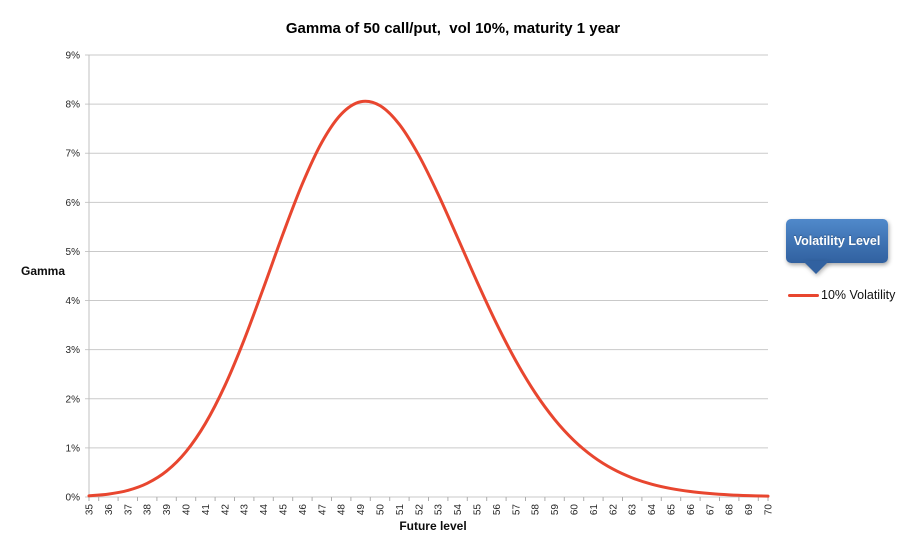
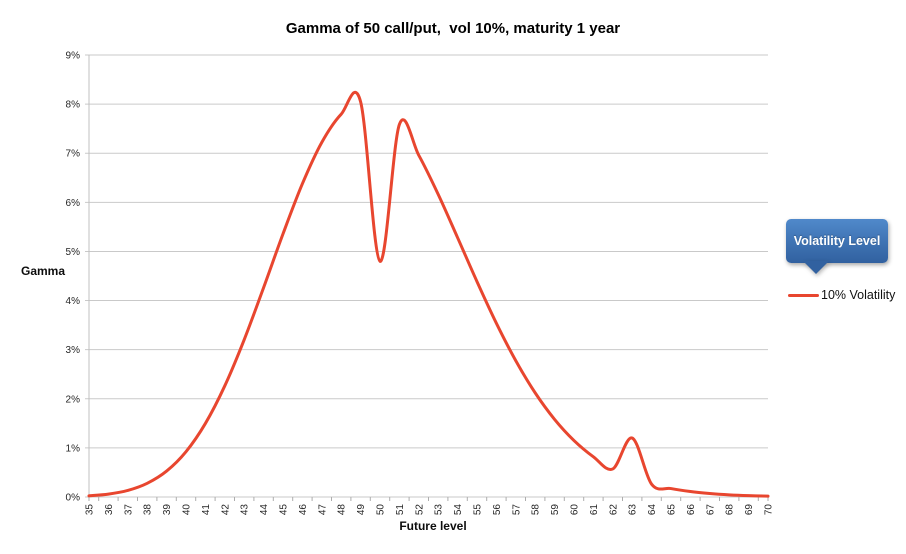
50: 8.0% -> 4.8%
63: 0.4% -> 1.2%
